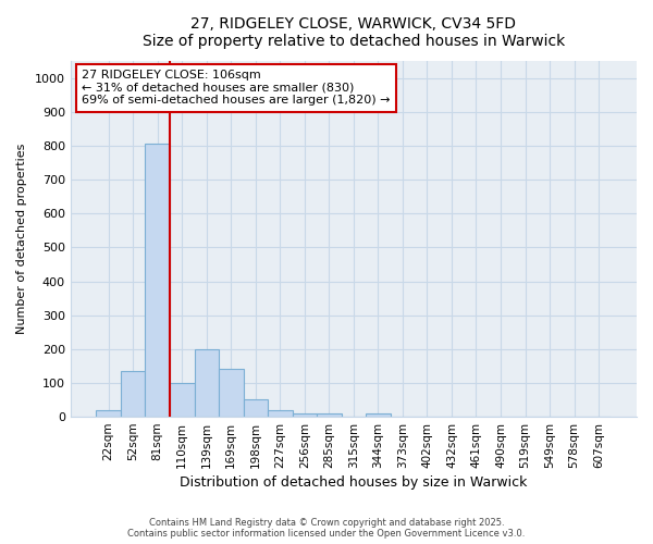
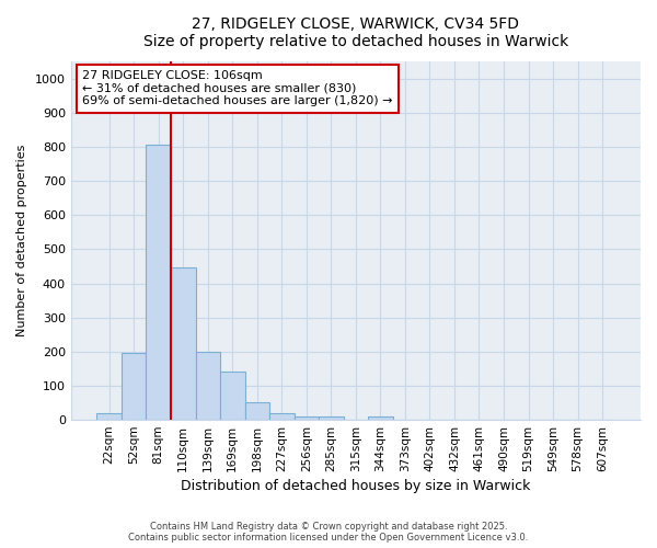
52sqm: 135 -> 195
110sqm: 100 -> 445
